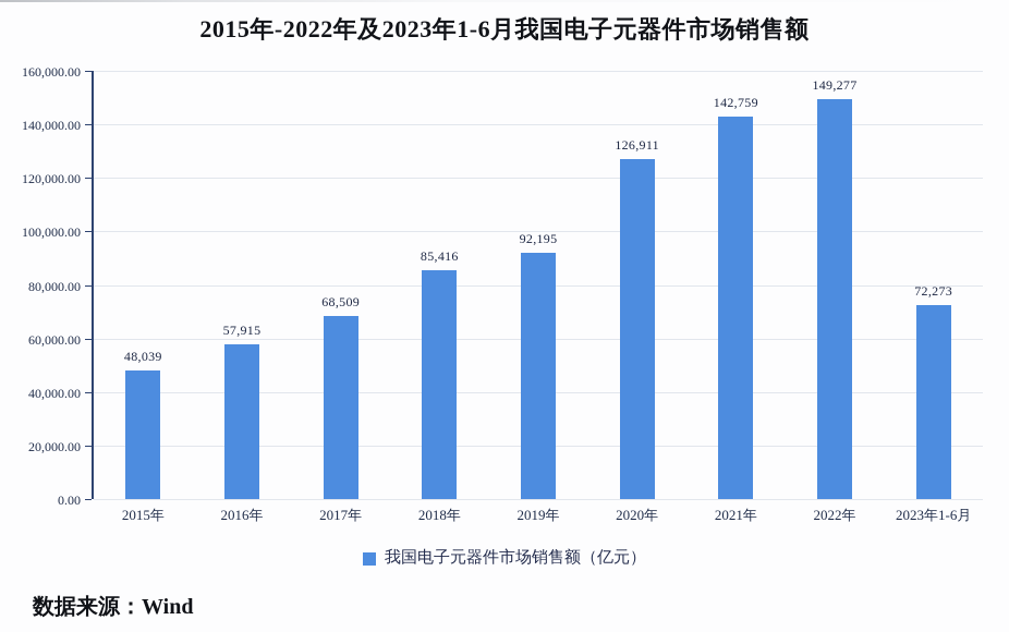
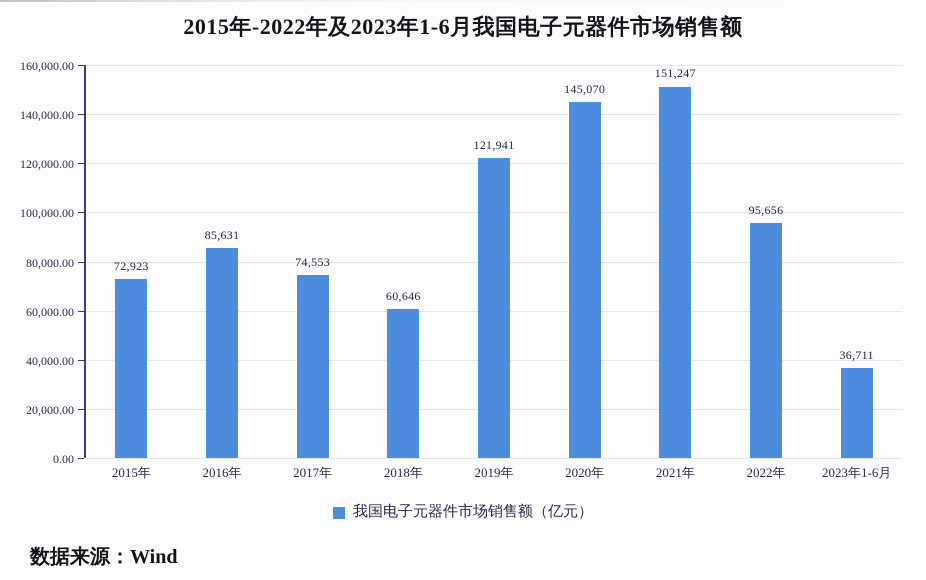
2015年: 48,039 -> 72,923
2016年: 57,915 -> 85,631
2017年: 68,509 -> 74,553
2018年: 85,416 -> 60,646
2019年: 92,195 -> 121,941
2020年: 126,911 -> 145,070
2021年: 142,759 -> 151,247
2022年: 149,277 -> 95,656
2023年1-6月: 72,273 -> 36,711
